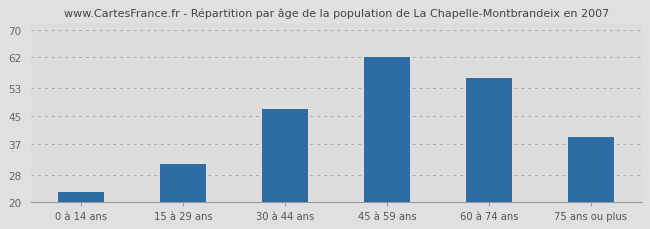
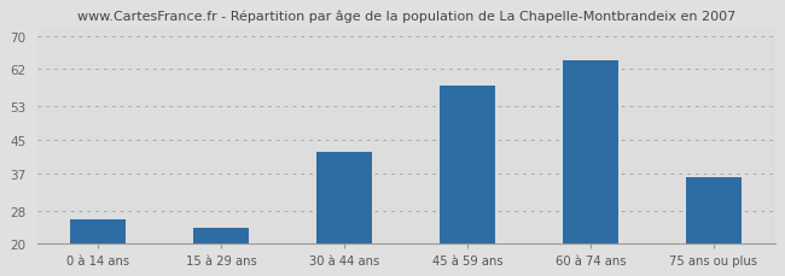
0 à 14 ans: 23 -> 26
15 à 29 ans: 31 -> 24
30 à 44 ans: 47 -> 42
45 à 59 ans: 62 -> 58
60 à 74 ans: 56 -> 64
75 ans ou plus: 39 -> 36
